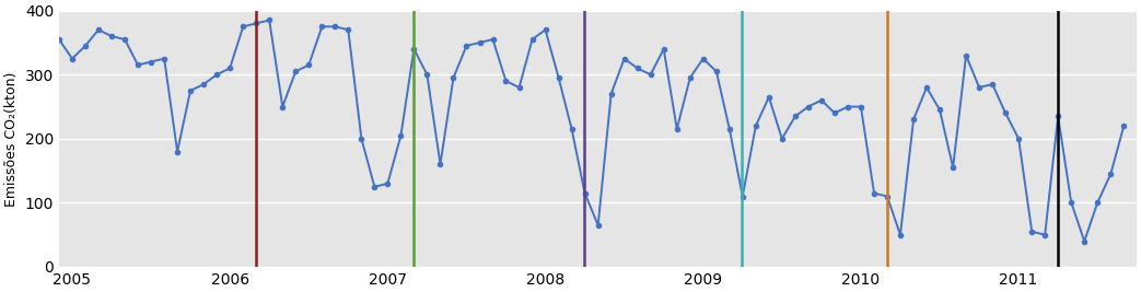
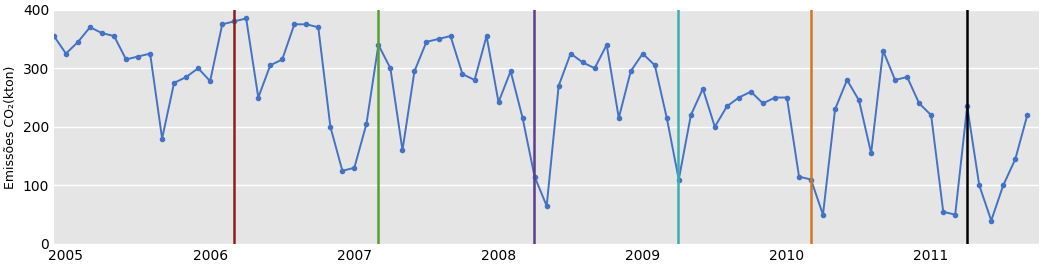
2006: 310 -> 278
2008: 370 -> 242
2011: 200 -> 220
